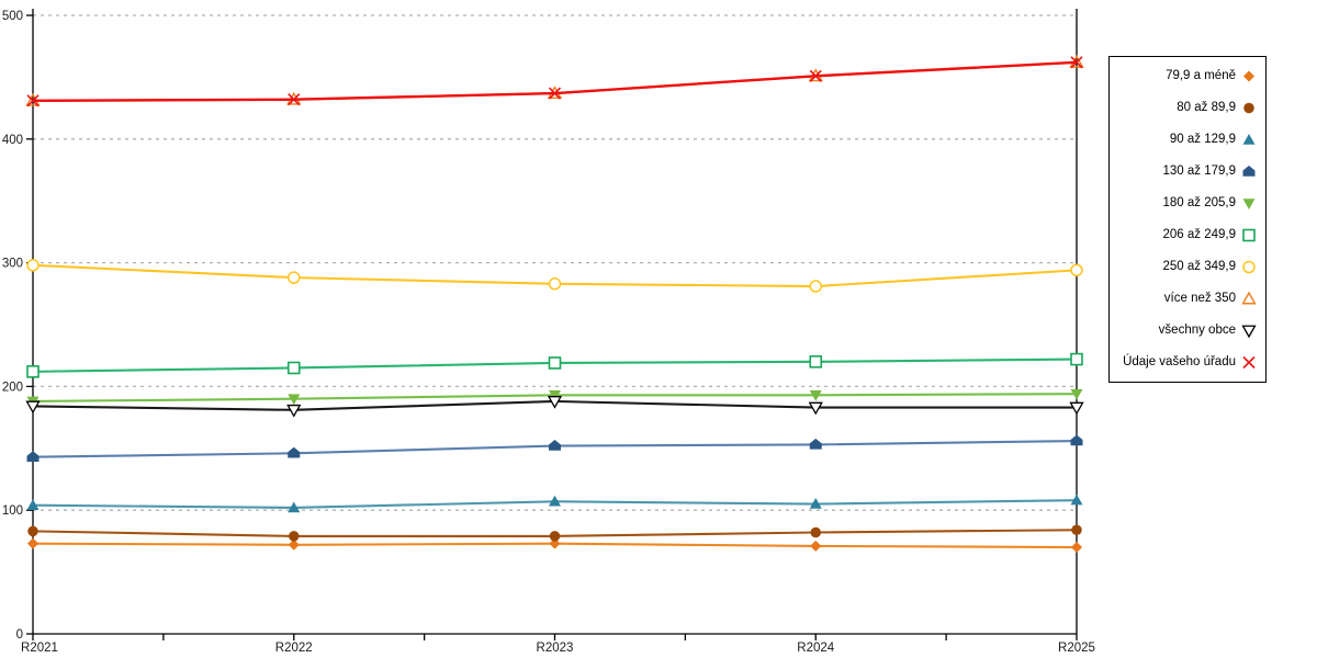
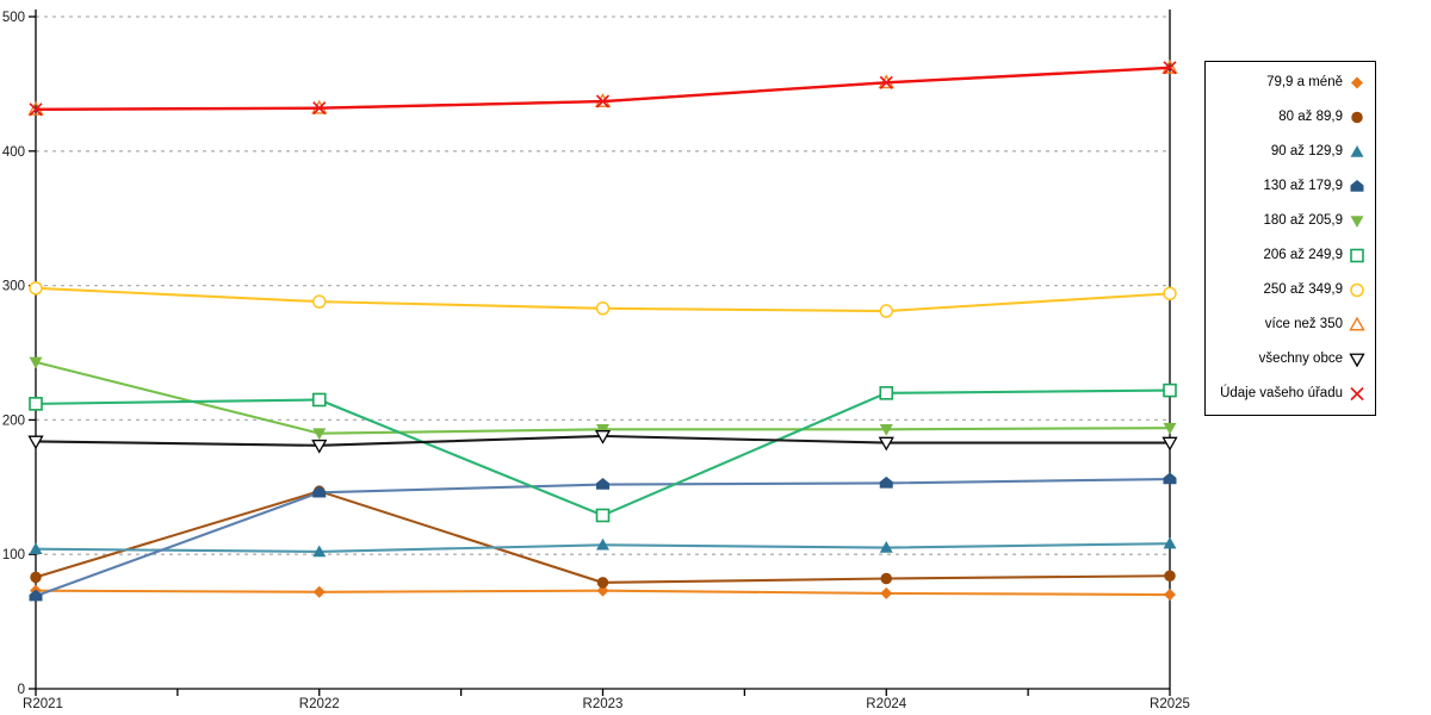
130 až 179,9/R2021: 143 -> 69
180 až 205,9/R2021: 188 -> 243
80 až 89,9/R2022: 79 -> 147
206 až 249,9/R2023: 219 -> 129
